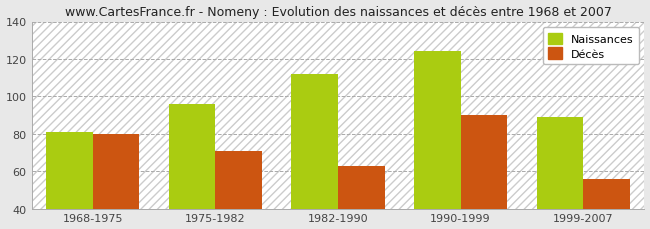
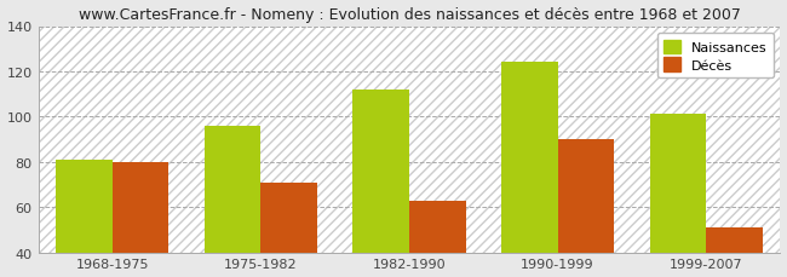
Naissances/1999-2007: 89 -> 101
Décès/1999-2007: 56 -> 51
